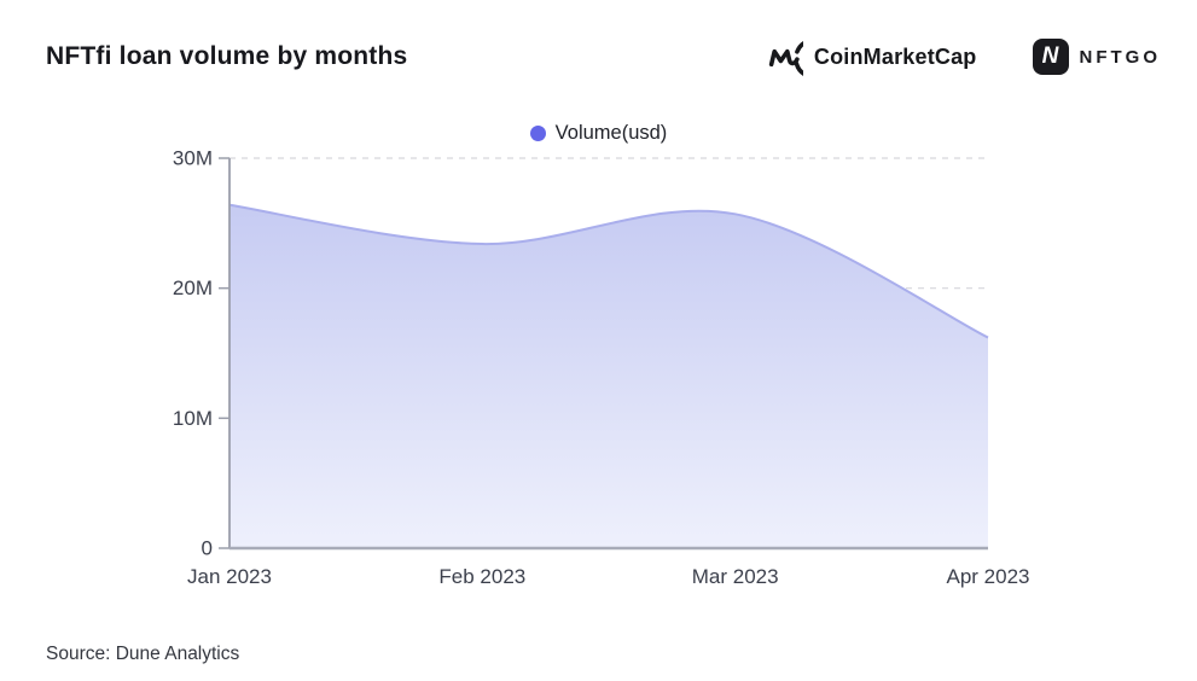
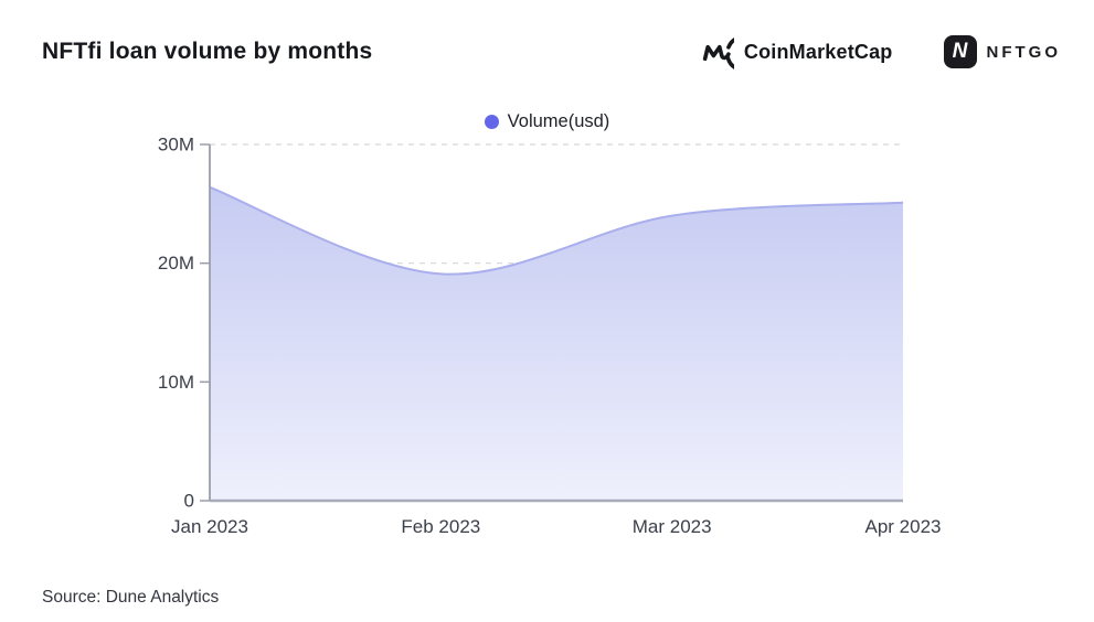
Feb 2023: 23.4M -> 19.1M
Mar 2023: 25.7M -> 24.0M
Apr 2023: 16.2M -> 25.1M
